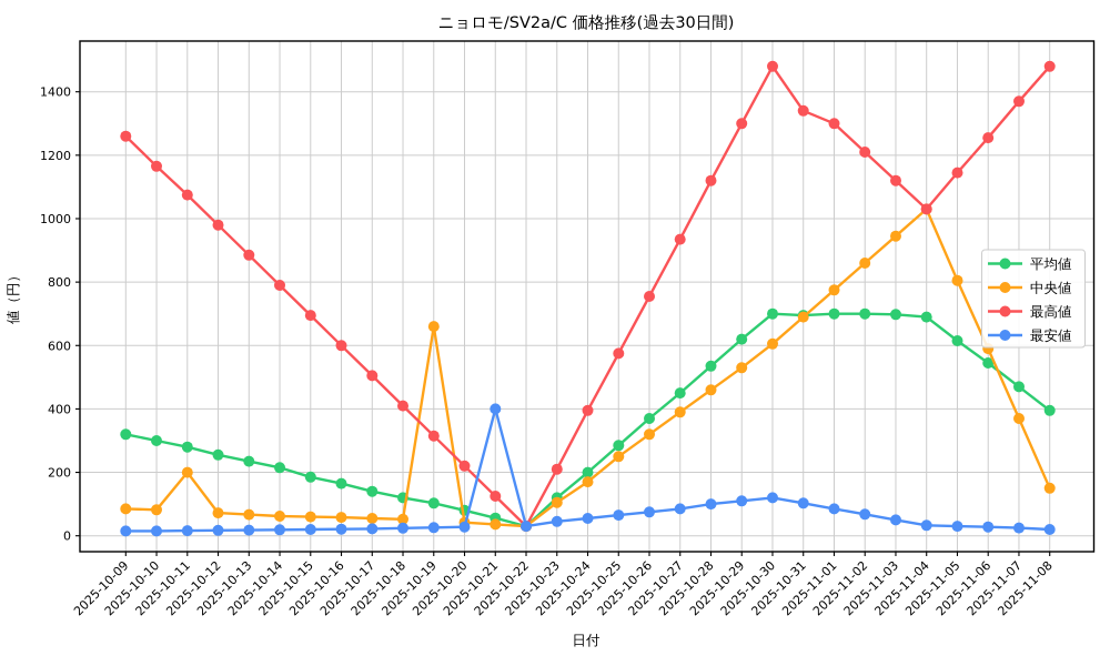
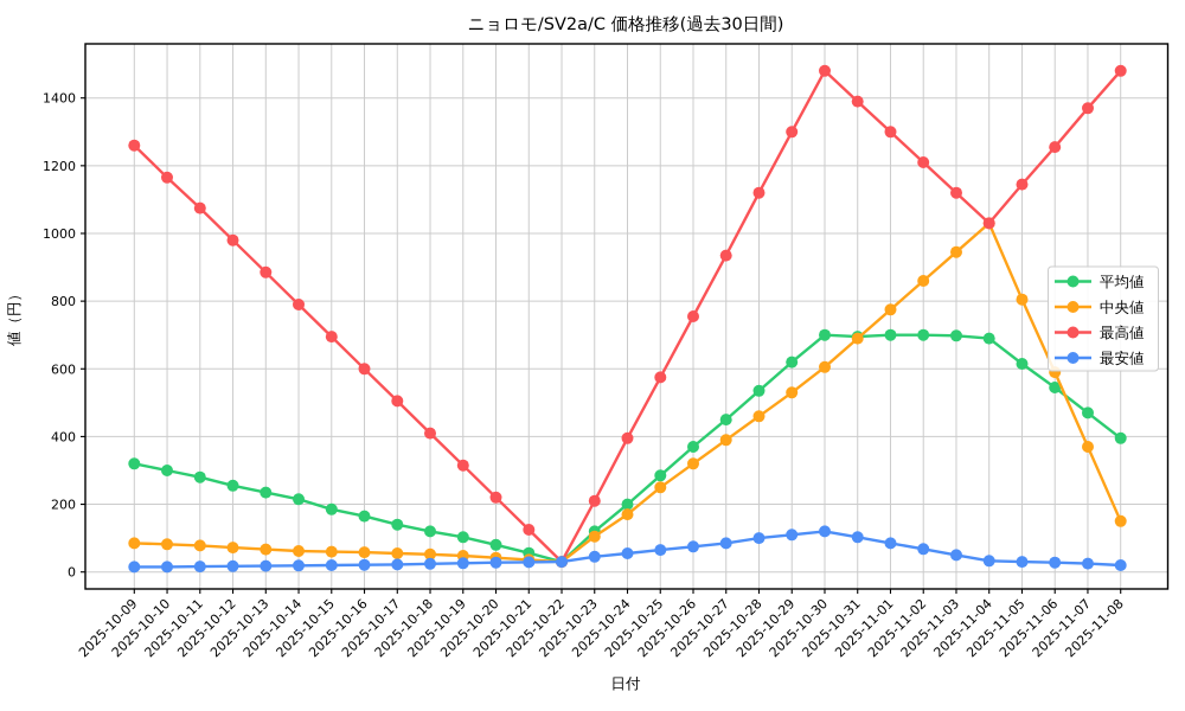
中央値/2025-10-11: 200 -> 80
中央値/2025-10-19: 660 -> 50
最安値/2025-10-21: 400 -> 30
最高値/2025-10-31: 1340 -> 1390
